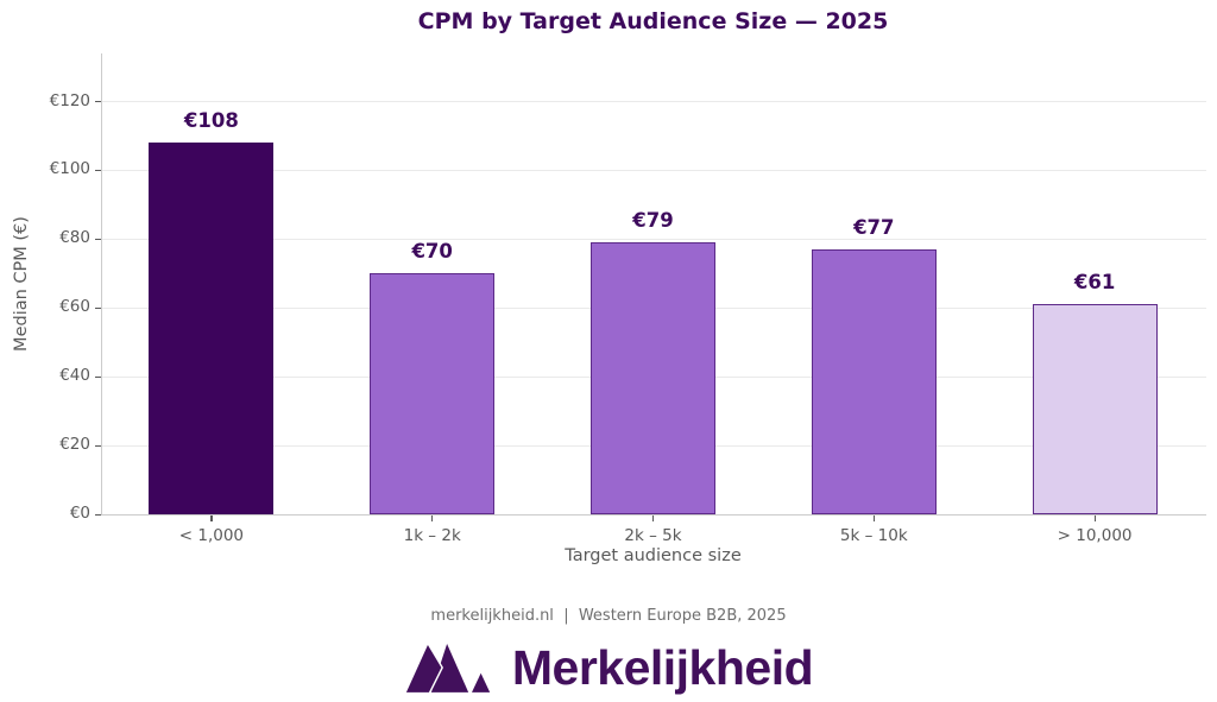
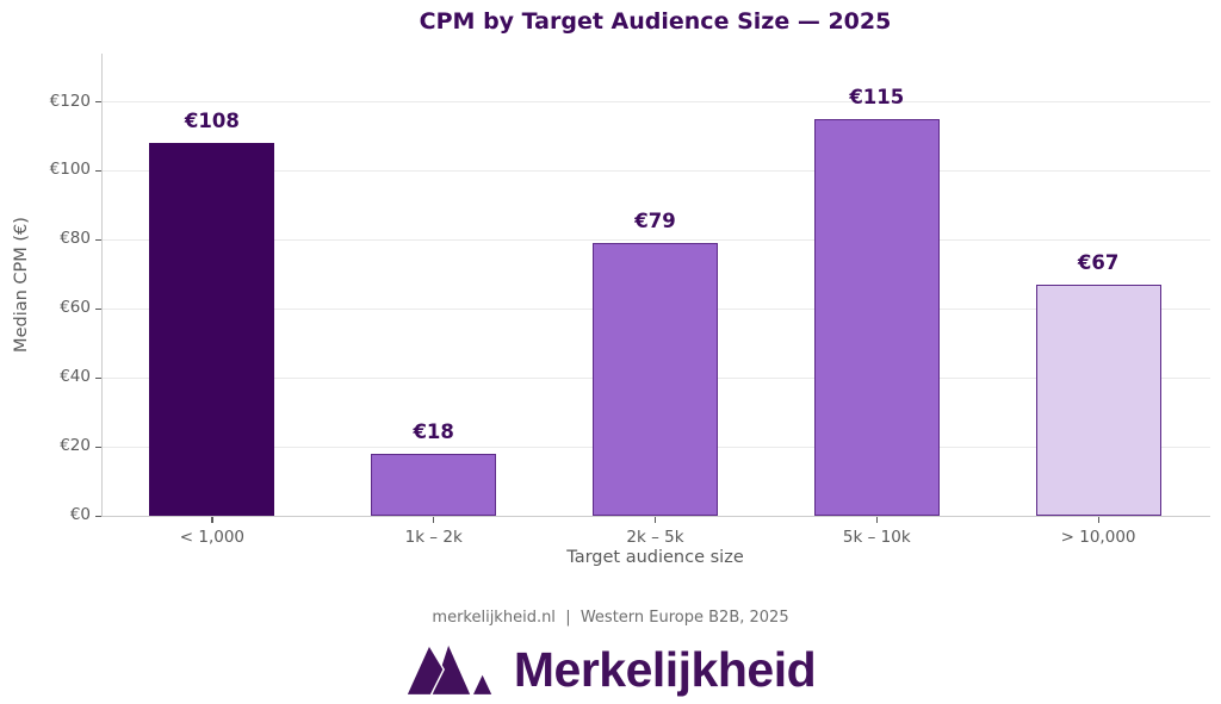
1k – 2k: €70 -> €18
5k – 10k: €77 -> €115
> 10,000: €61 -> €67
